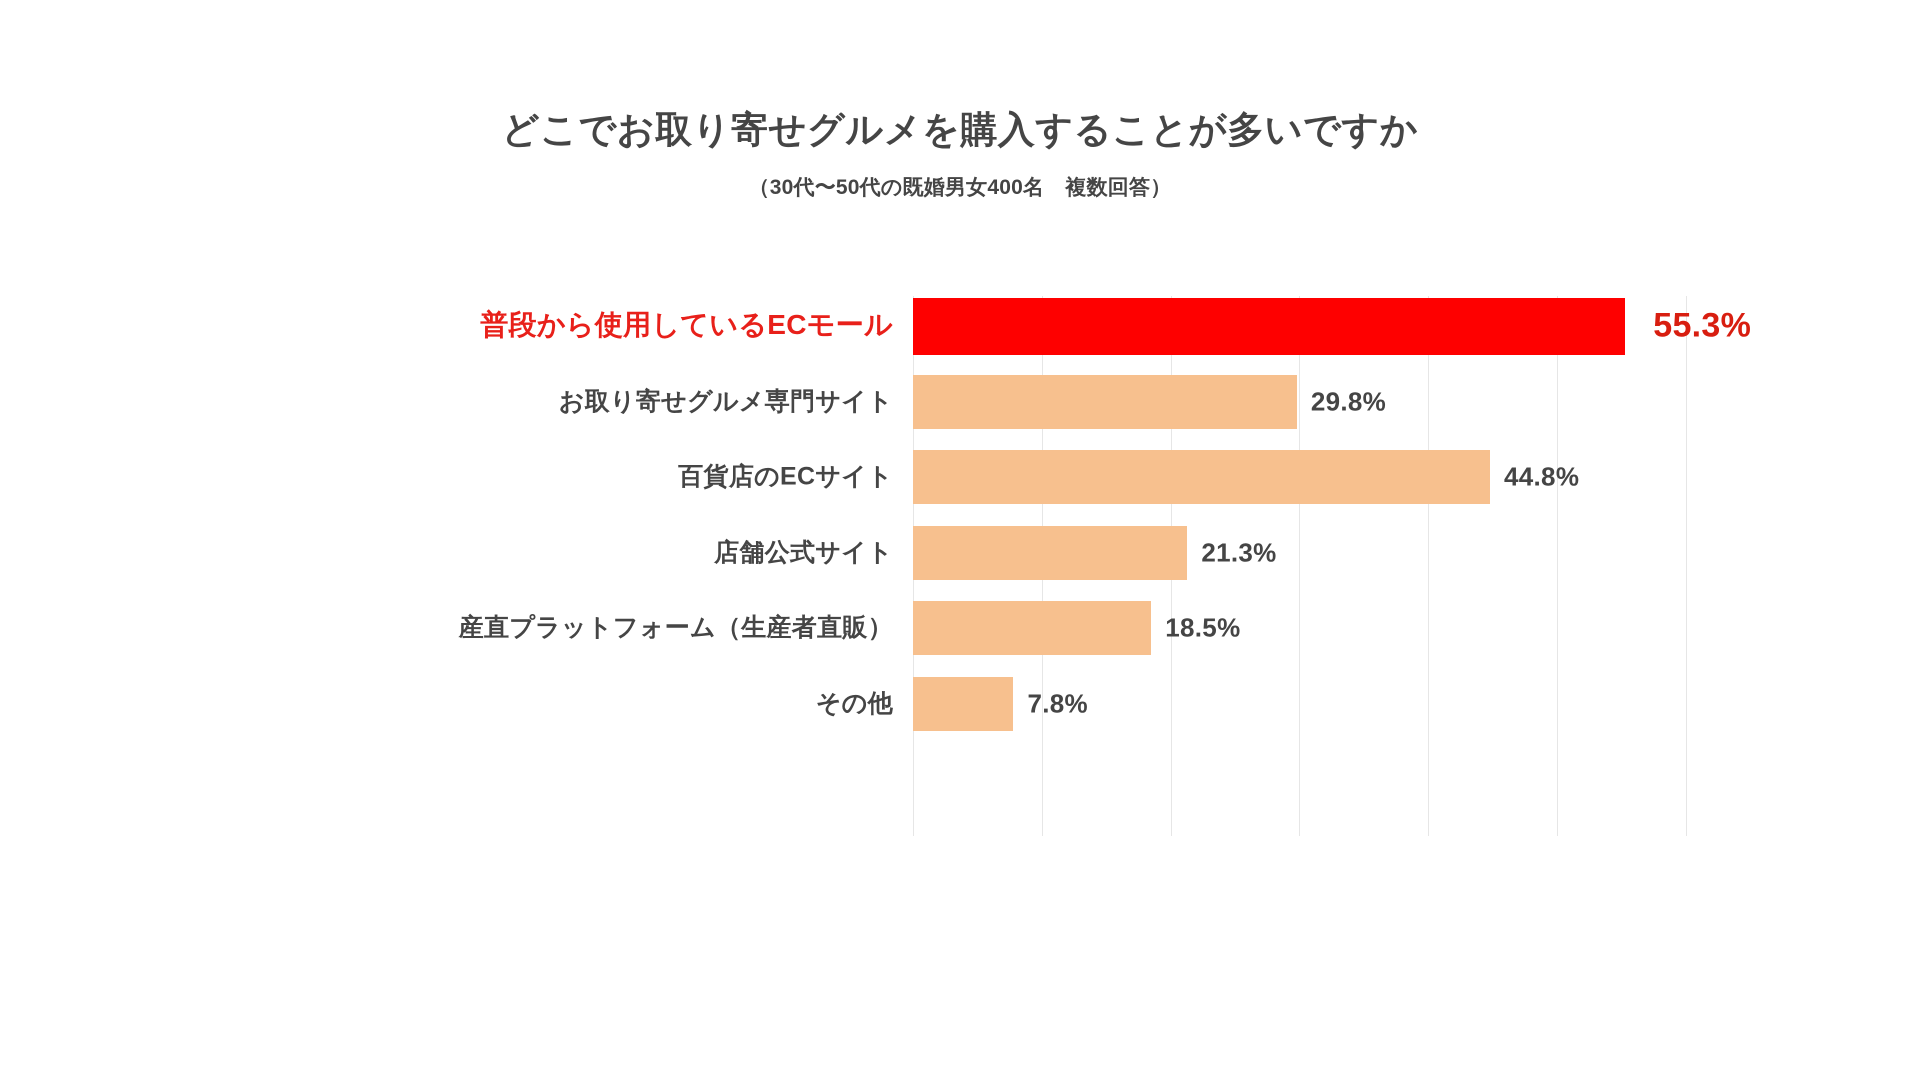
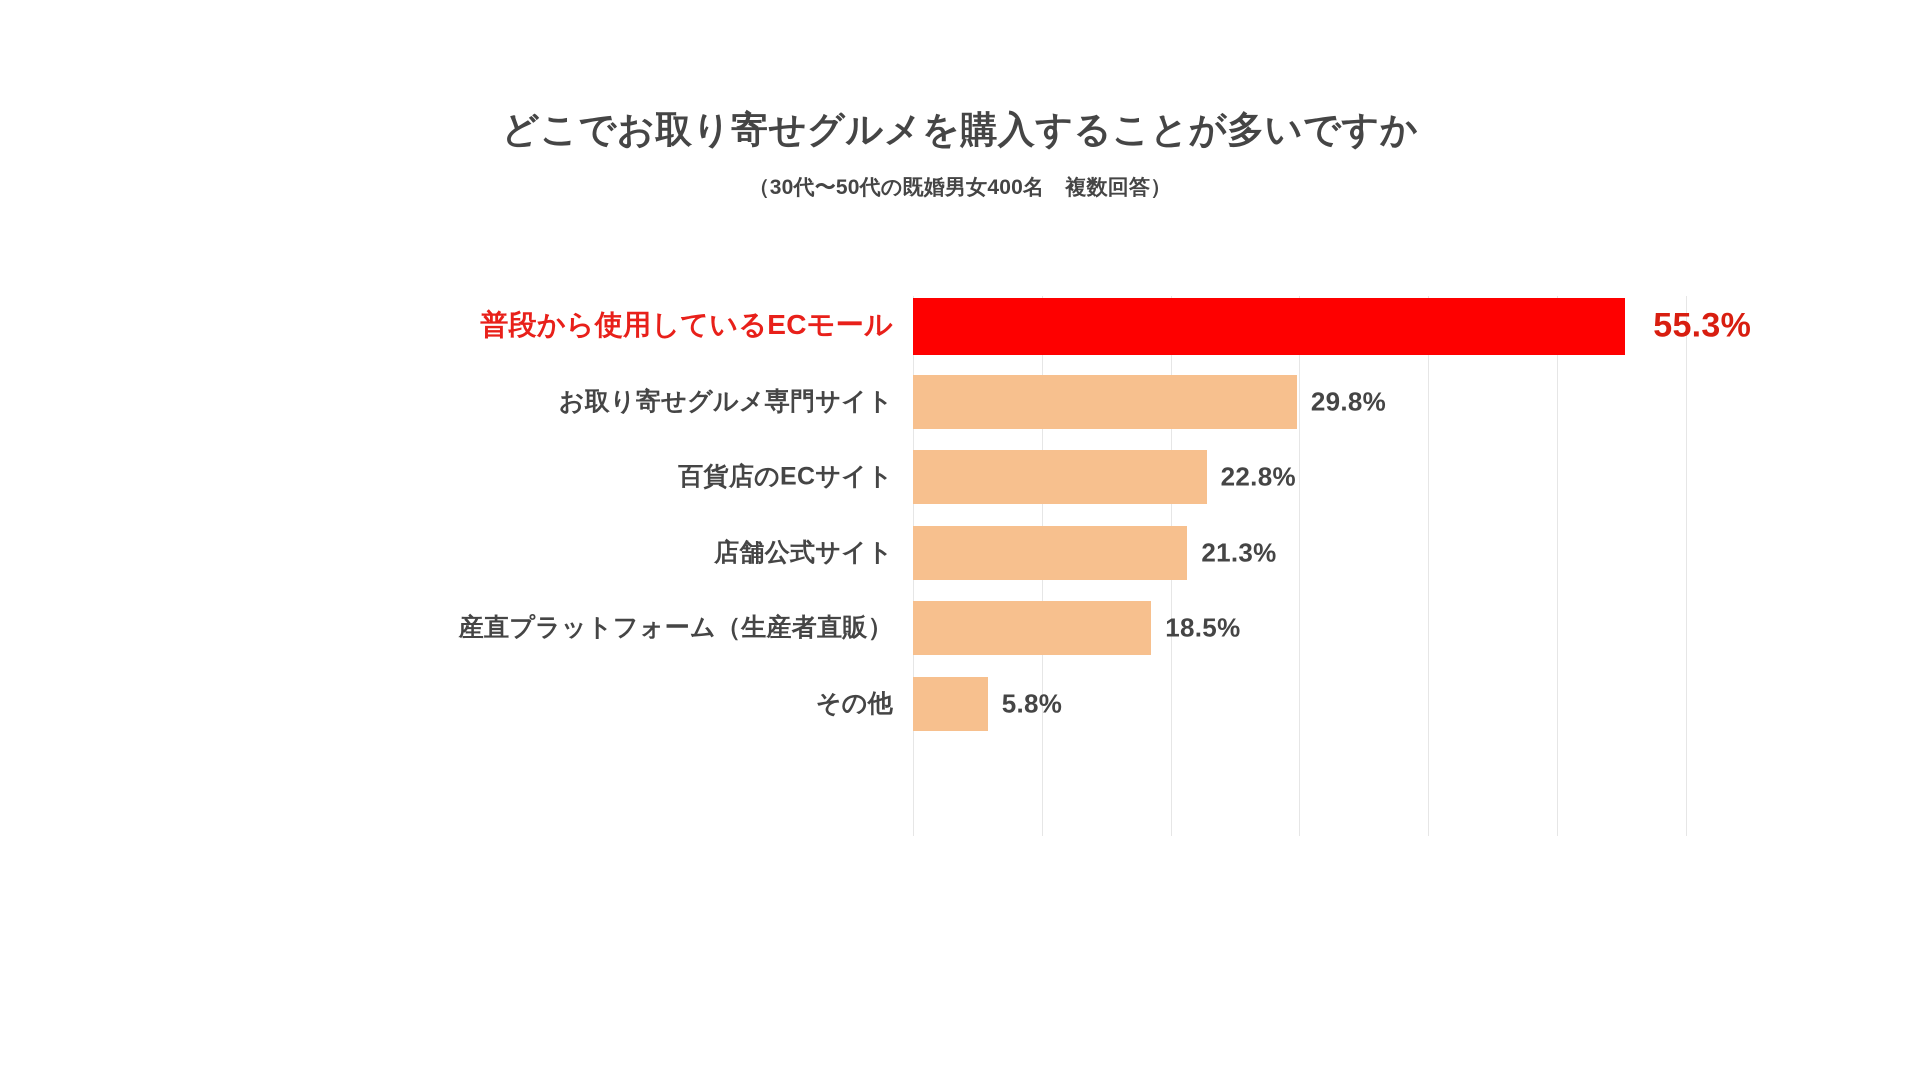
百貨店のECサイト: 44.8% -> 22.8%
その他: 7.8% -> 5.8%
